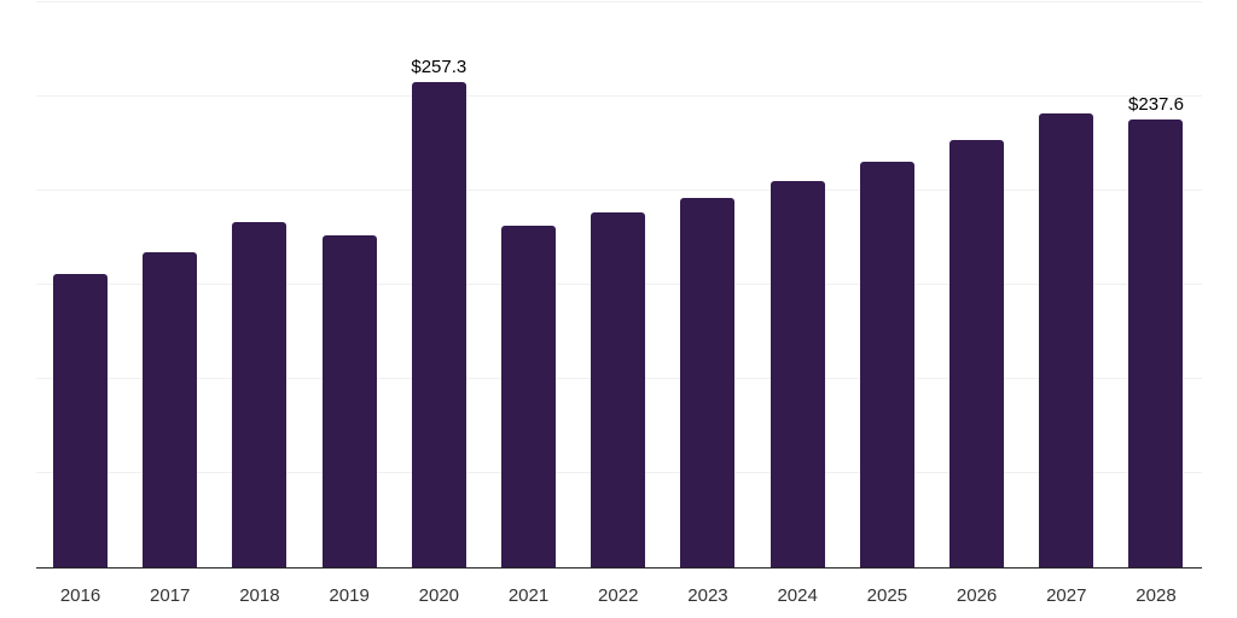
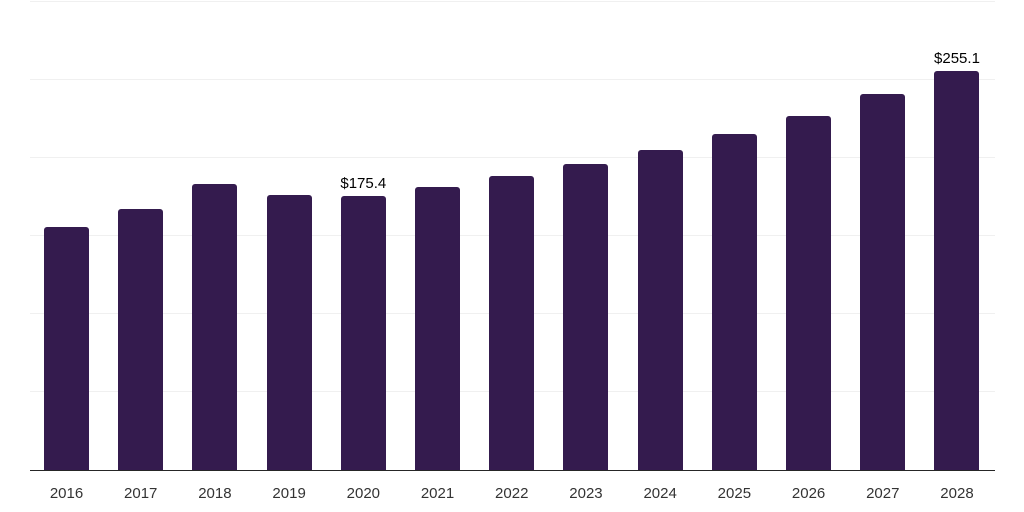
2020: $257.3 -> $175.4
2028: $237.6 -> $255.1
